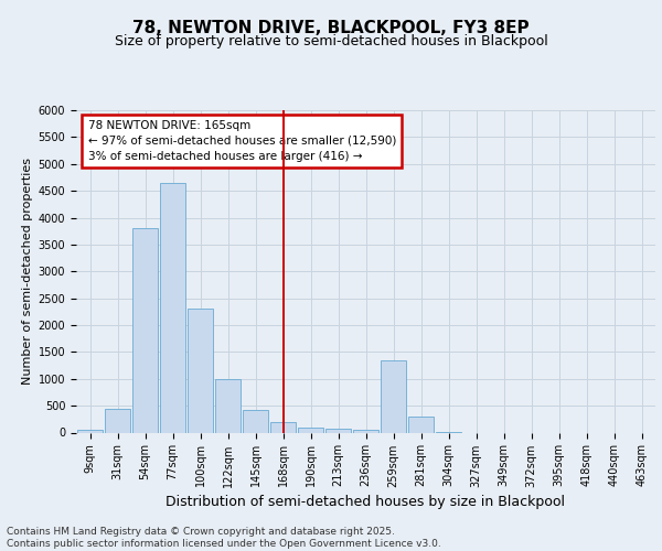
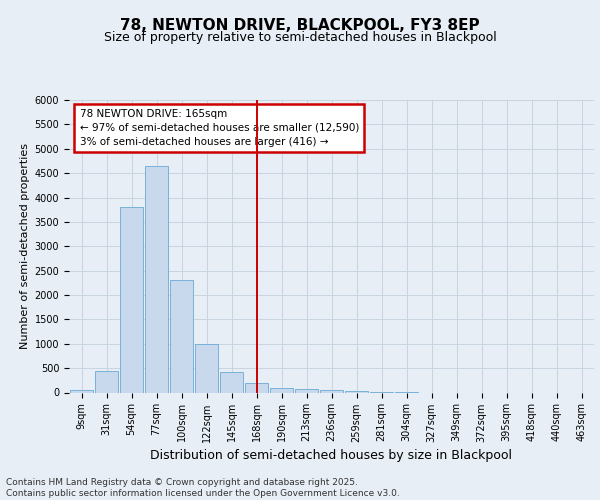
259sqm: 1350 -> 20
281sqm: 300 -> 10
